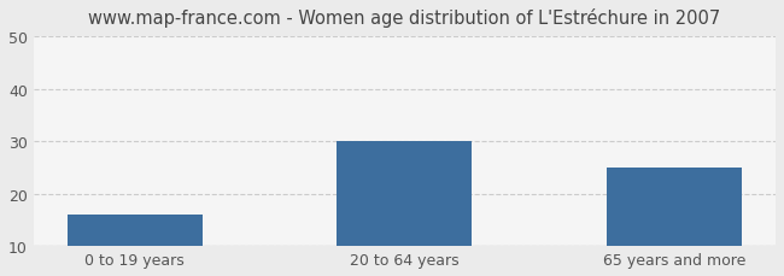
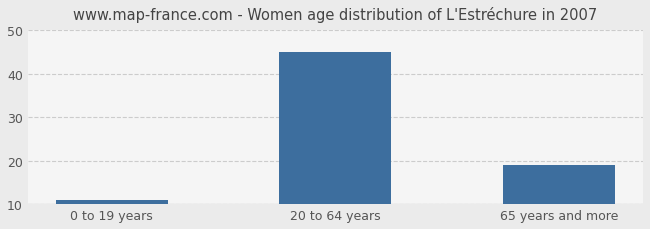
0 to 19 years: 16 -> 11
20 to 64 years: 30 -> 45
65 years and more: 25 -> 19
